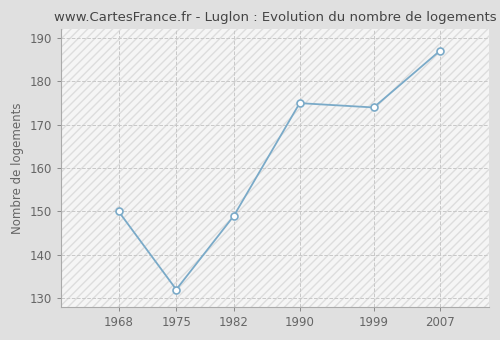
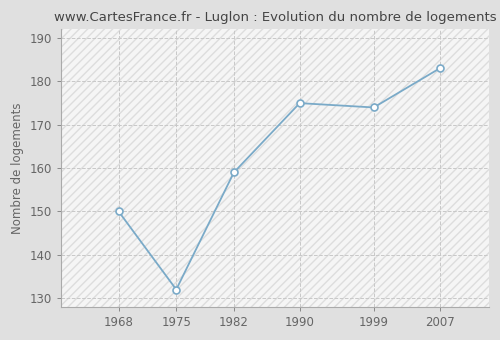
1982: 149 -> 159
2007: 187 -> 183
